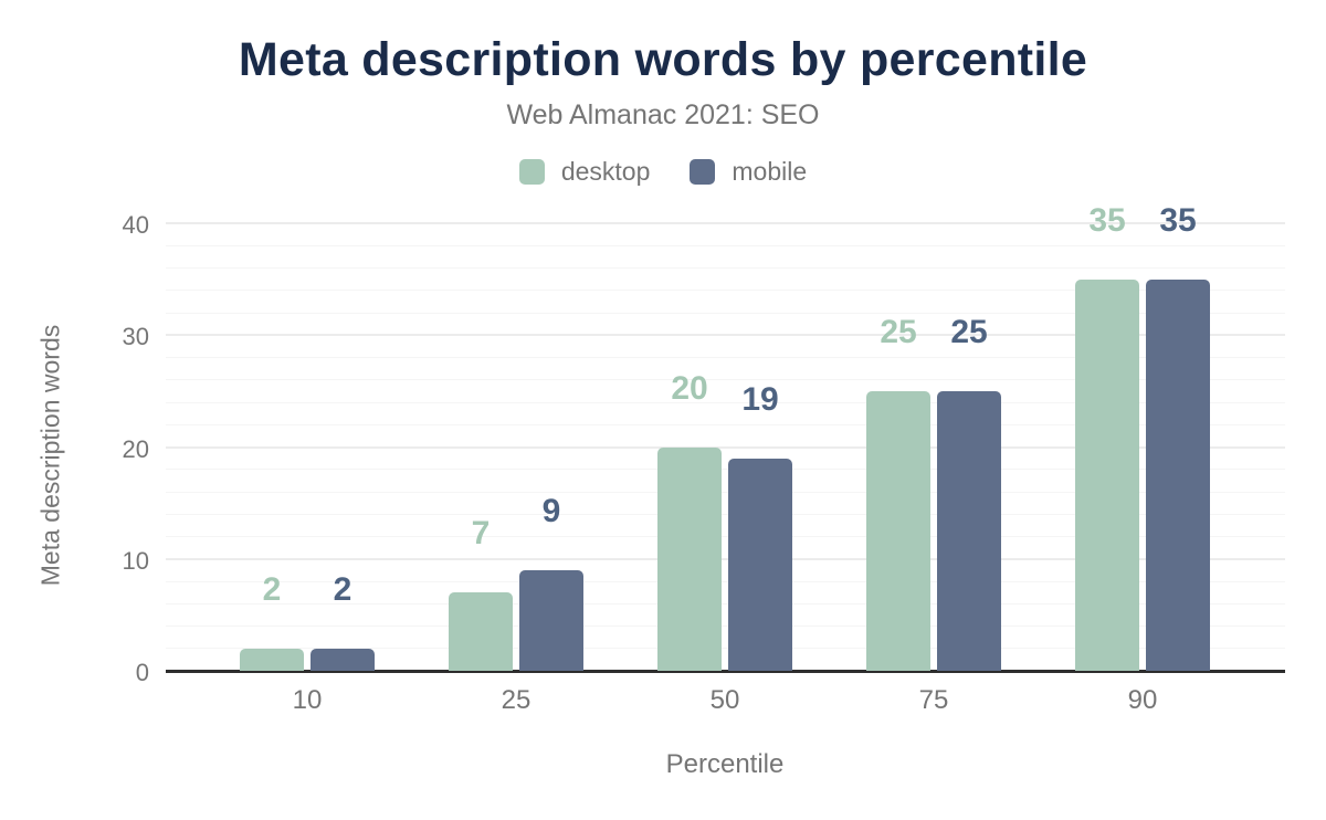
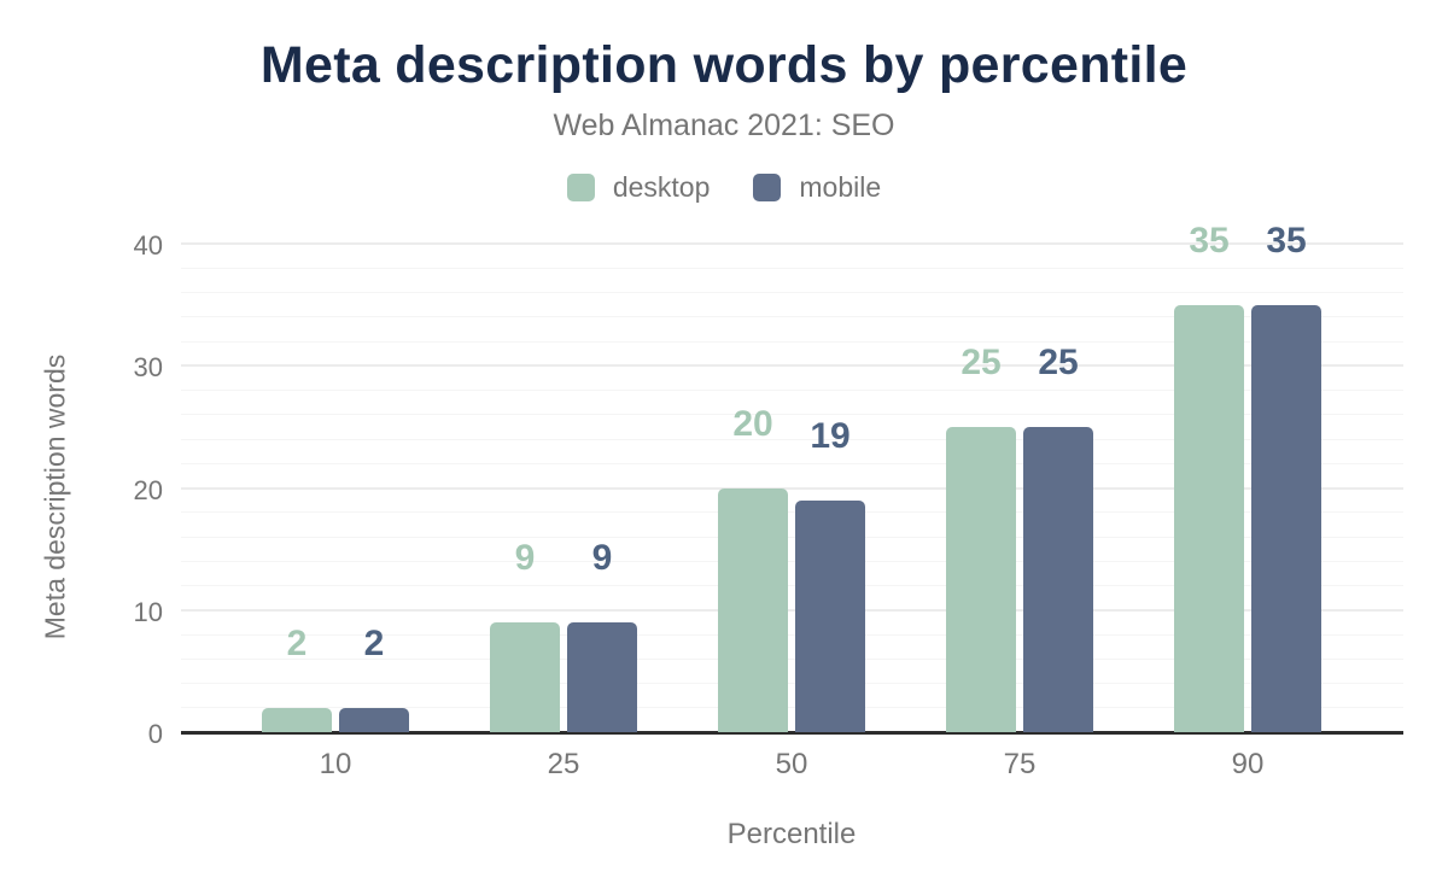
desktop/25: 7 -> 9
